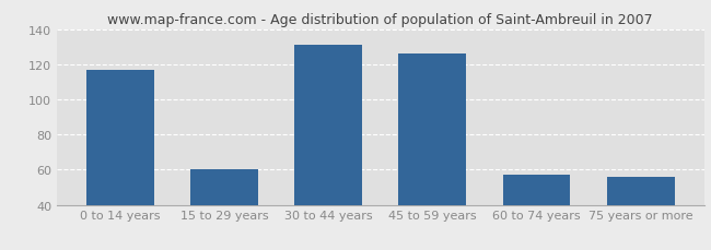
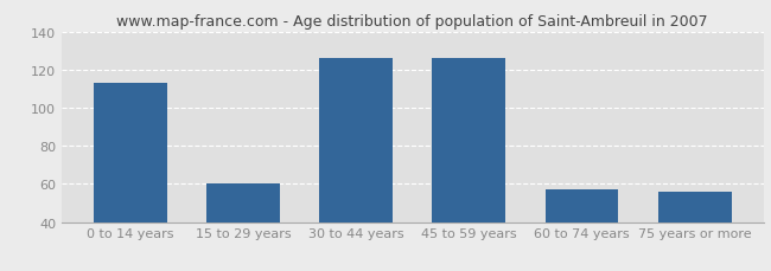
0 to 14 years: 117 -> 113
30 to 44 years: 131 -> 126
